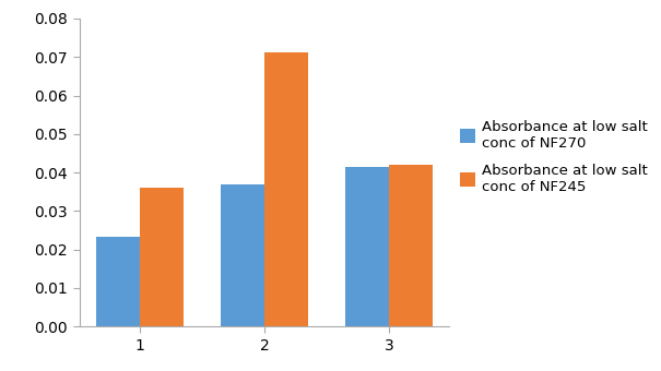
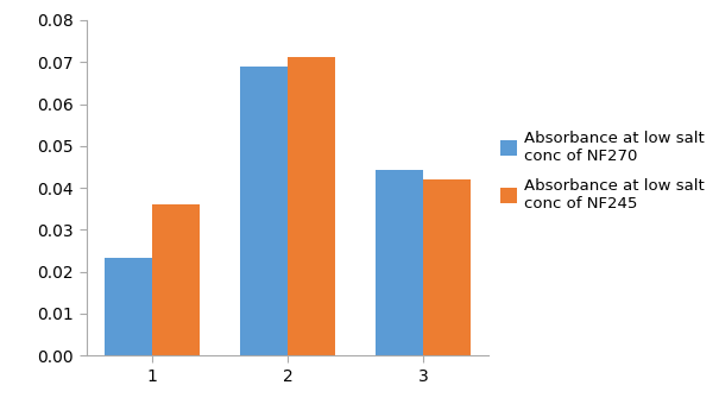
Absorbance at low salt conc of NF270/2: 0.0370 -> 0.0690
Absorbance at low salt conc of NF270/3: 0.0415 -> 0.0443
